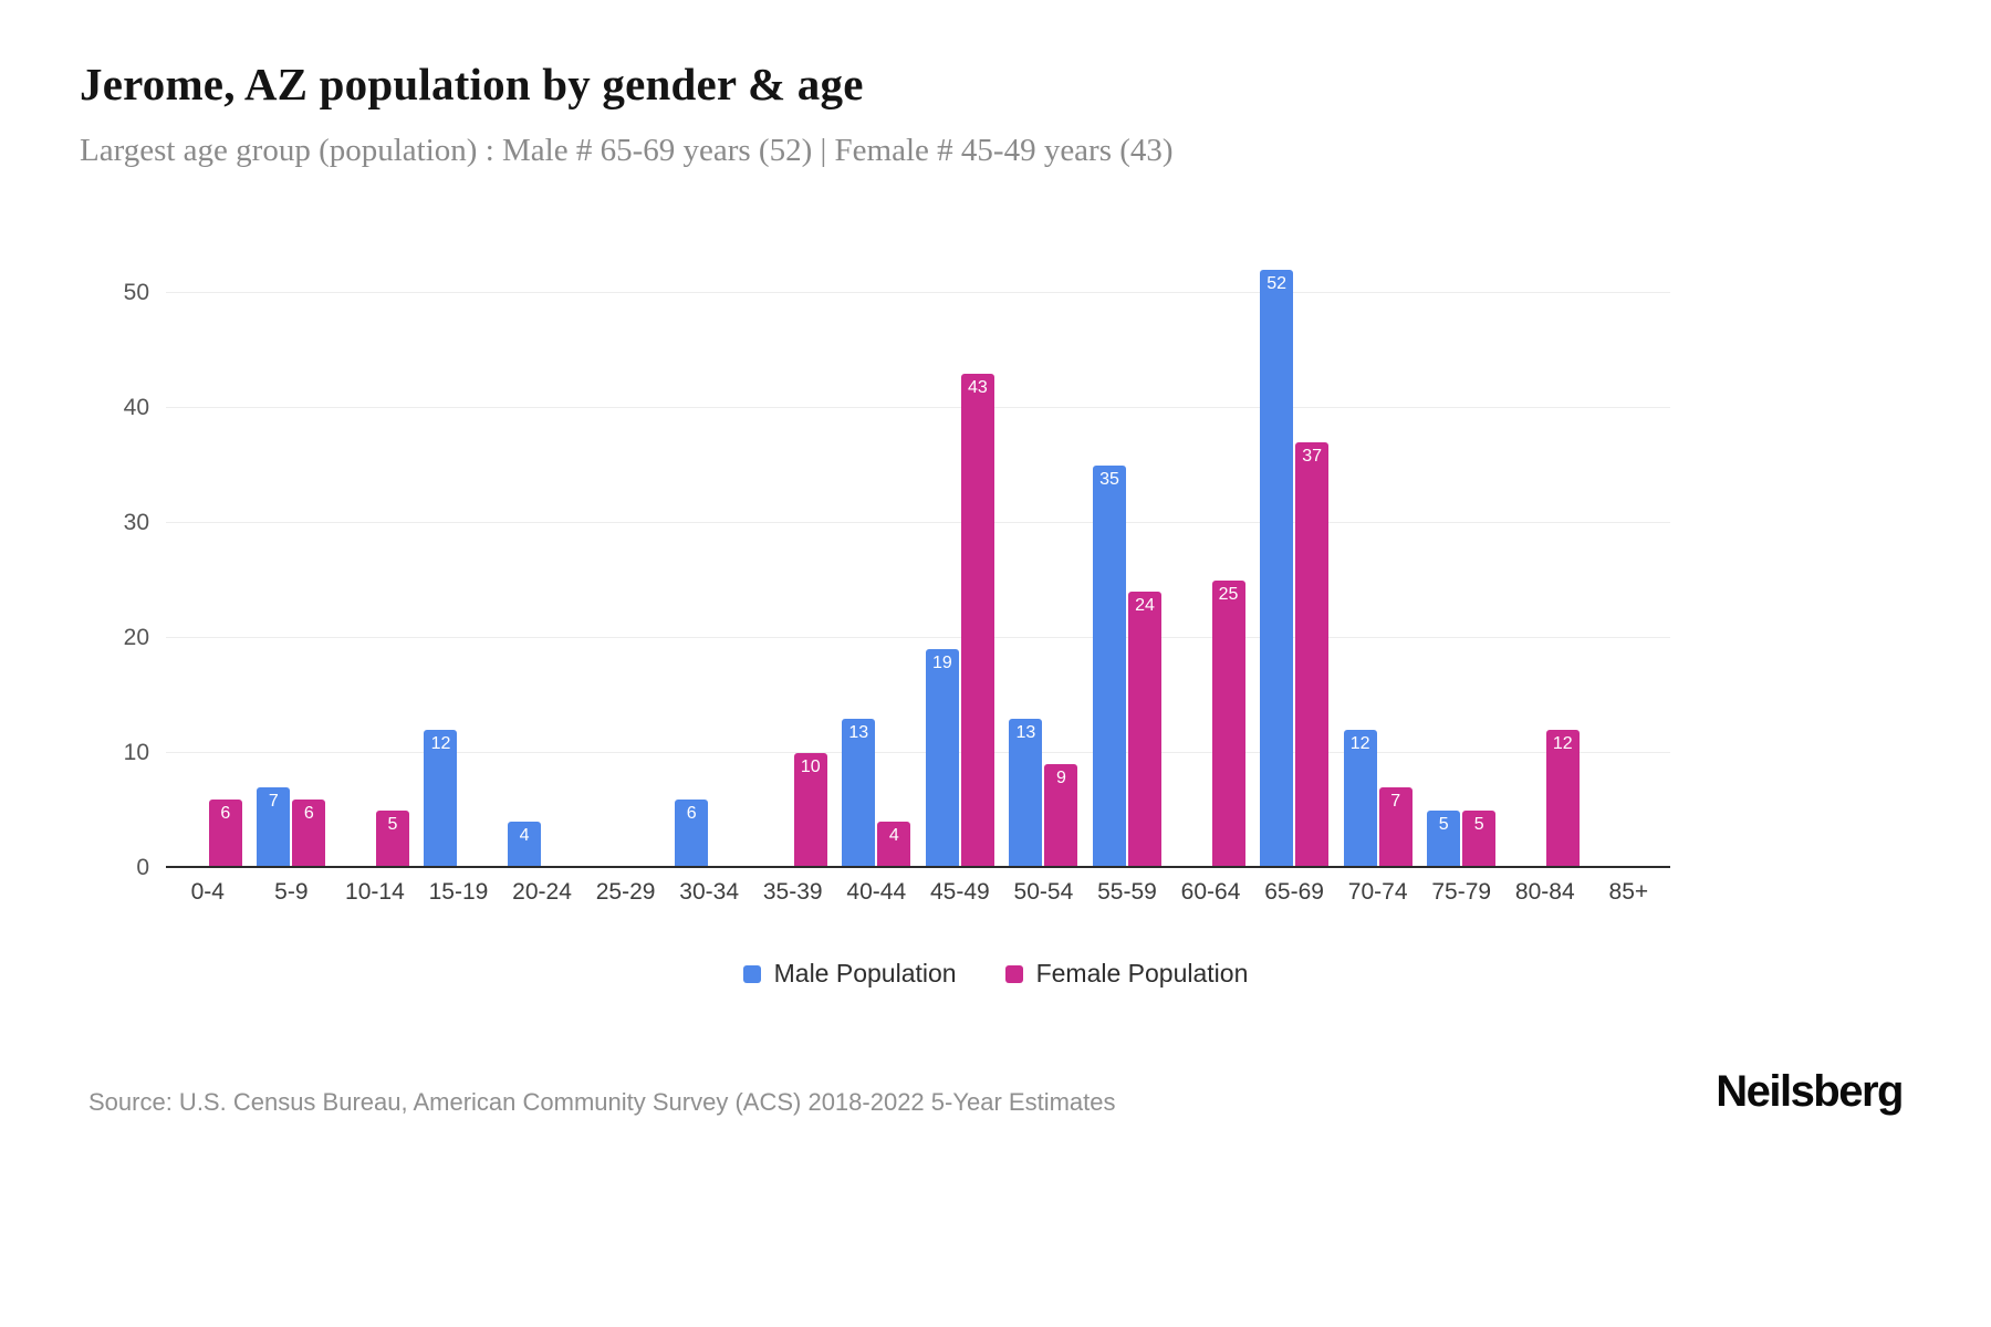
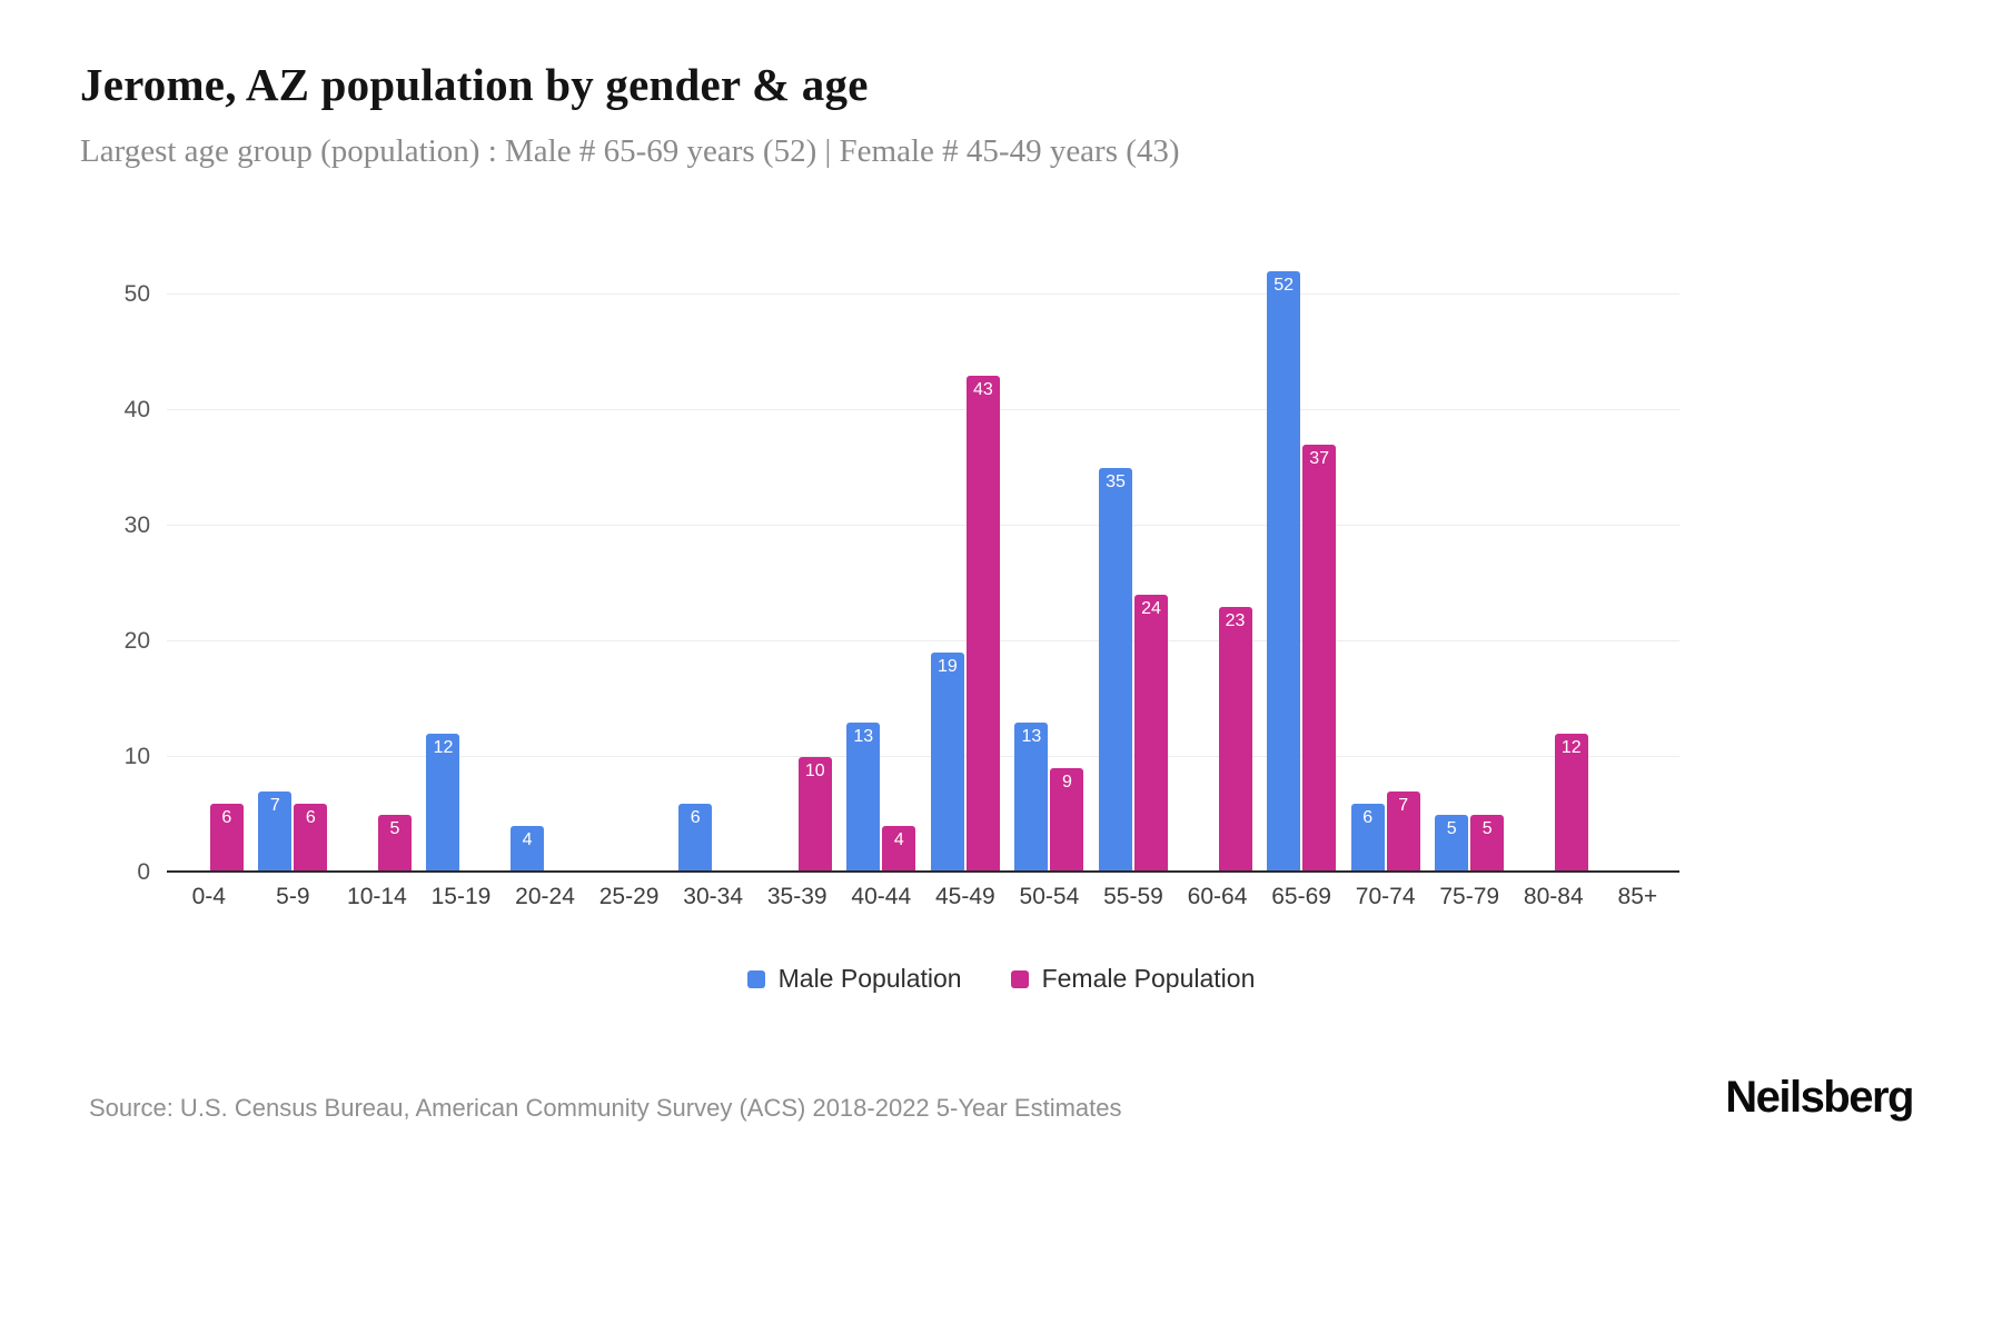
Female Population/60-64: 25 -> 23
Male Population/70-74: 12 -> 6
